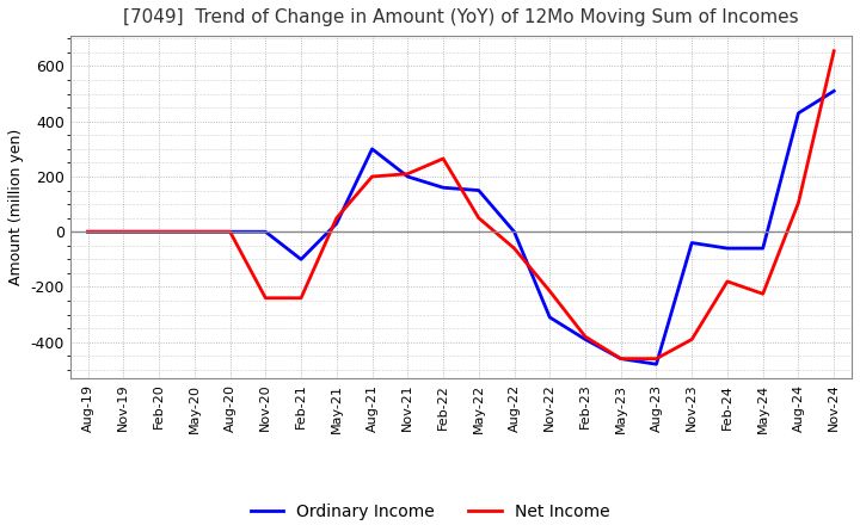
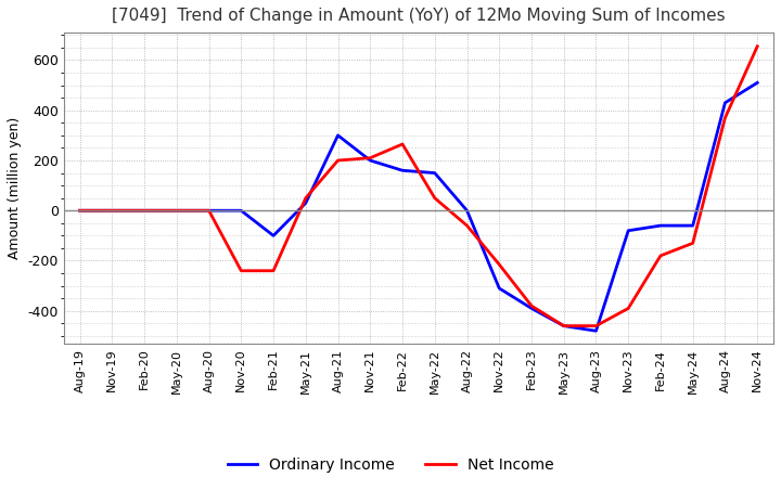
Ordinary Income/Nov-23: -40 -> -80
Net Income/May-24: -225 -> -130
Net Income/Aug-24: 105 -> 370
